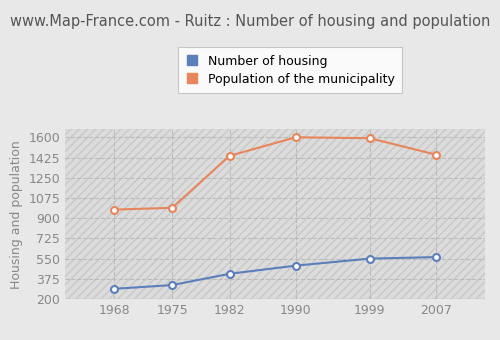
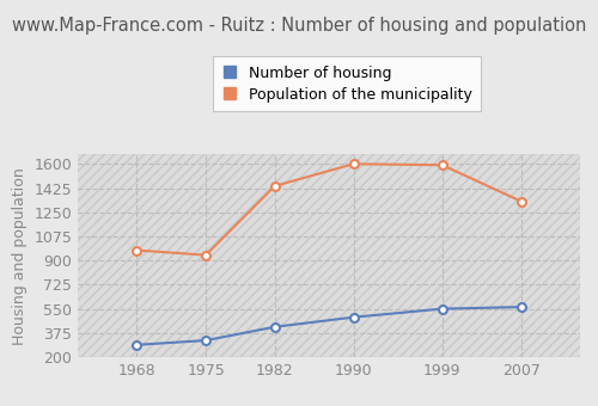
Population of the municipality/1975: 990 -> 940
Population of the municipality/2007: 1450 -> 1330
